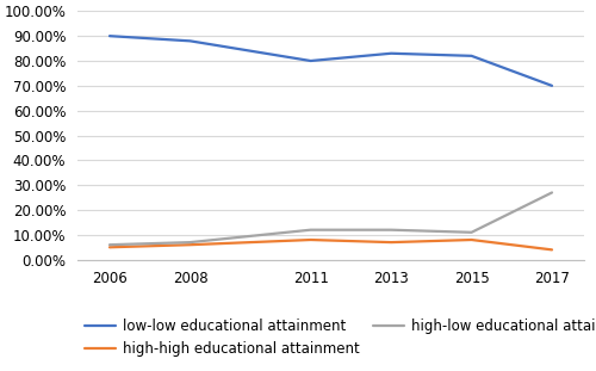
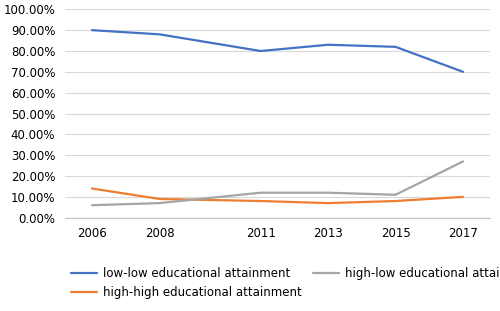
high-high educational attainment/2006: 5% -> 14%
high-high educational attainment/2008: 6% -> 9%
high-high educational attainment/2017: 4% -> 10%
